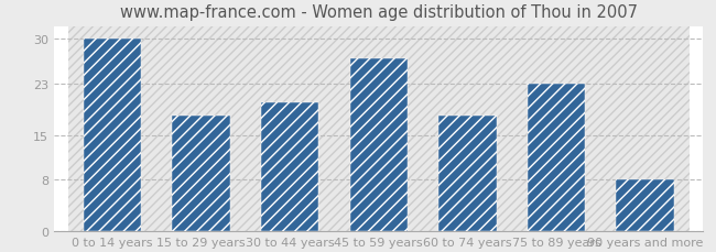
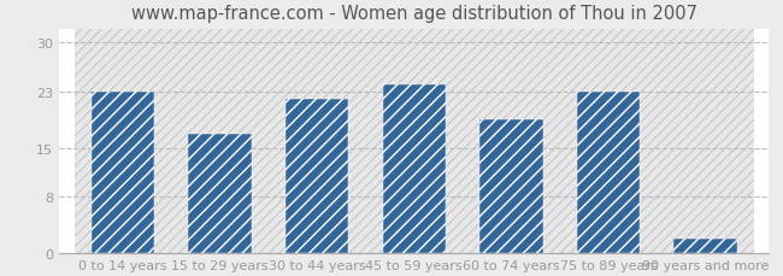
0 to 14 years: 30 -> 23
15 to 29 years: 18 -> 17
30 to 44 years: 20 -> 22
45 to 59 years: 27 -> 24
60 to 74 years: 18 -> 19
90 years and more: 8 -> 2
